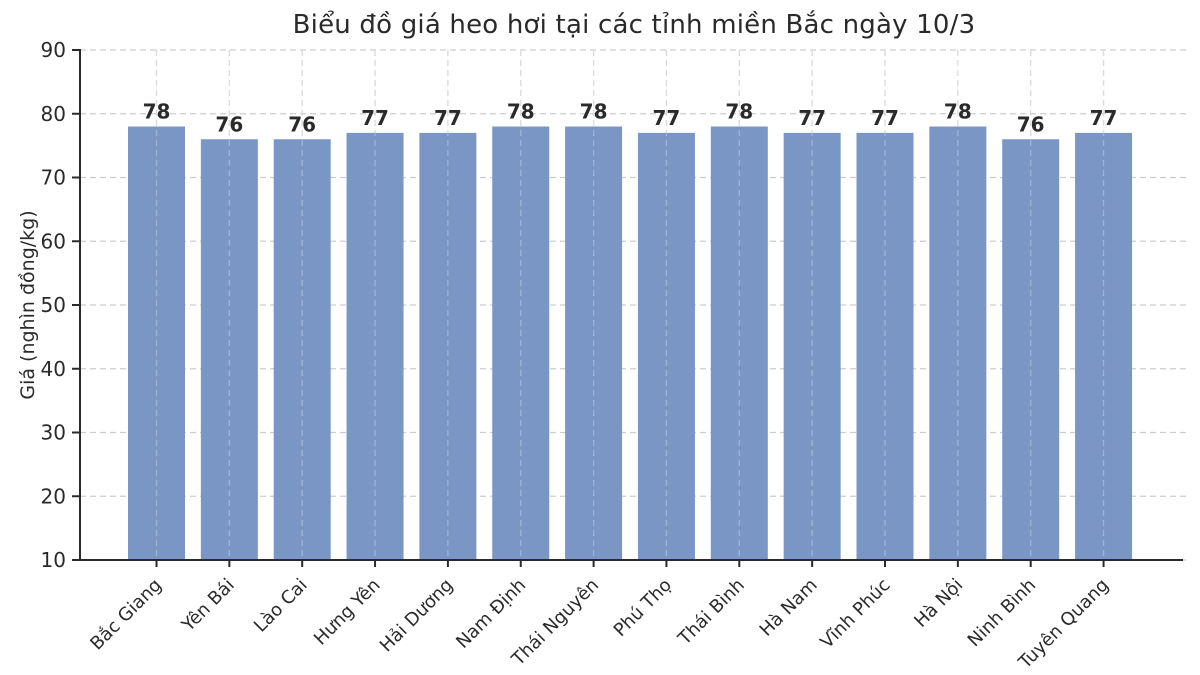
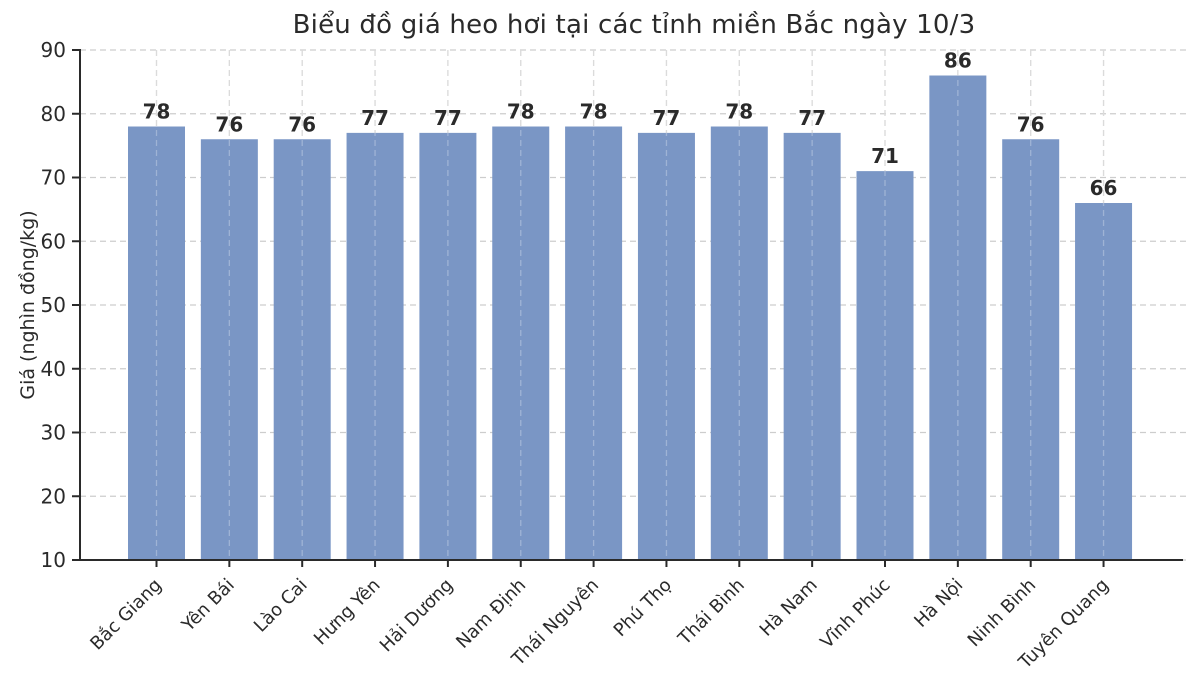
Vĩnh Phúc: 77 -> 71
Hà Nội: 78 -> 86
Tuyên Quang: 77 -> 66
